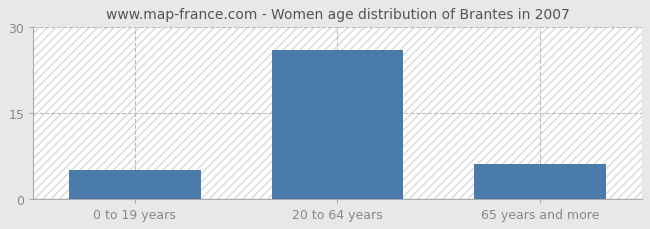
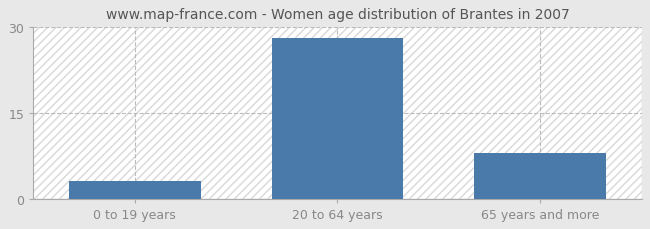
0 to 19 years: 5 -> 3
20 to 64 years: 26 -> 28
65 years and more: 6 -> 8
